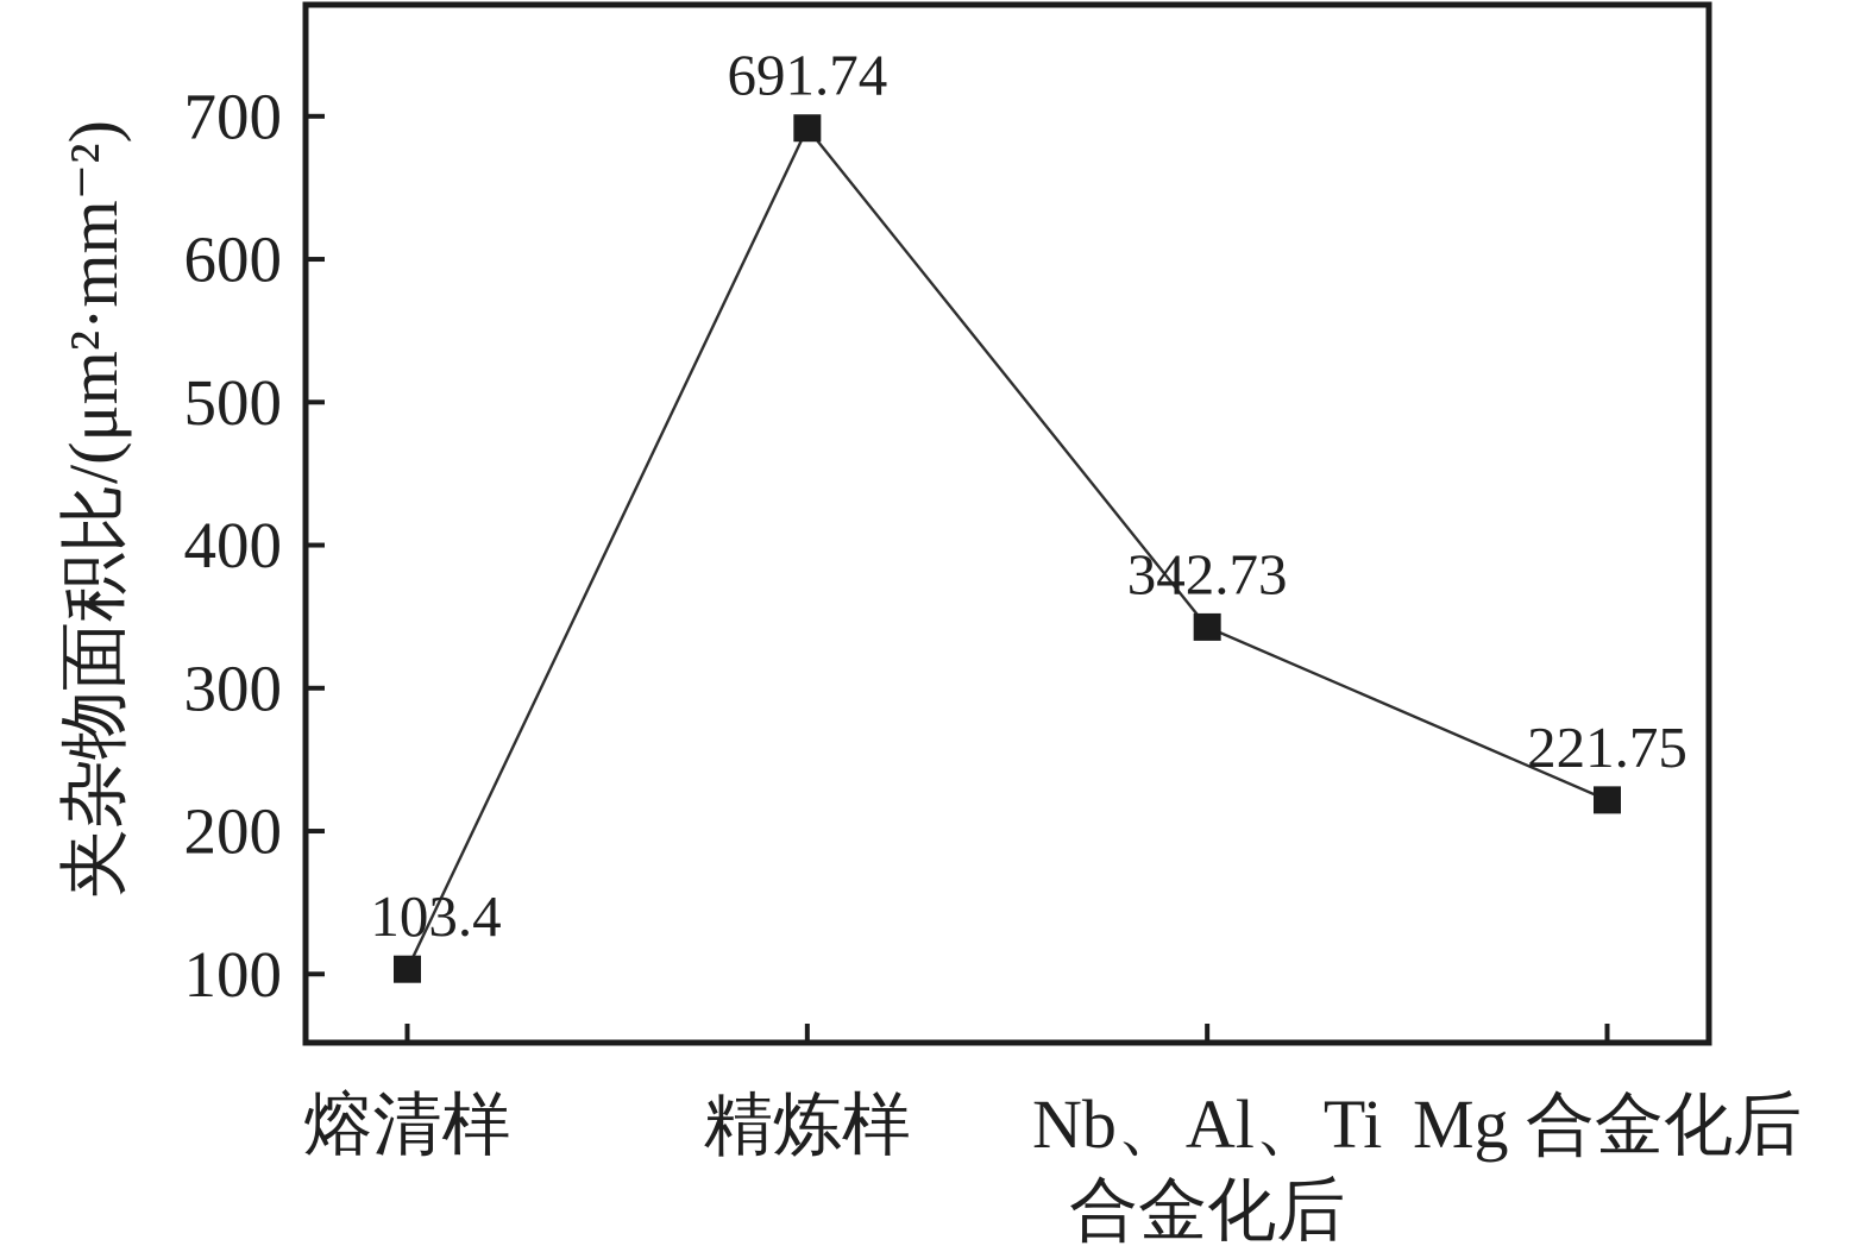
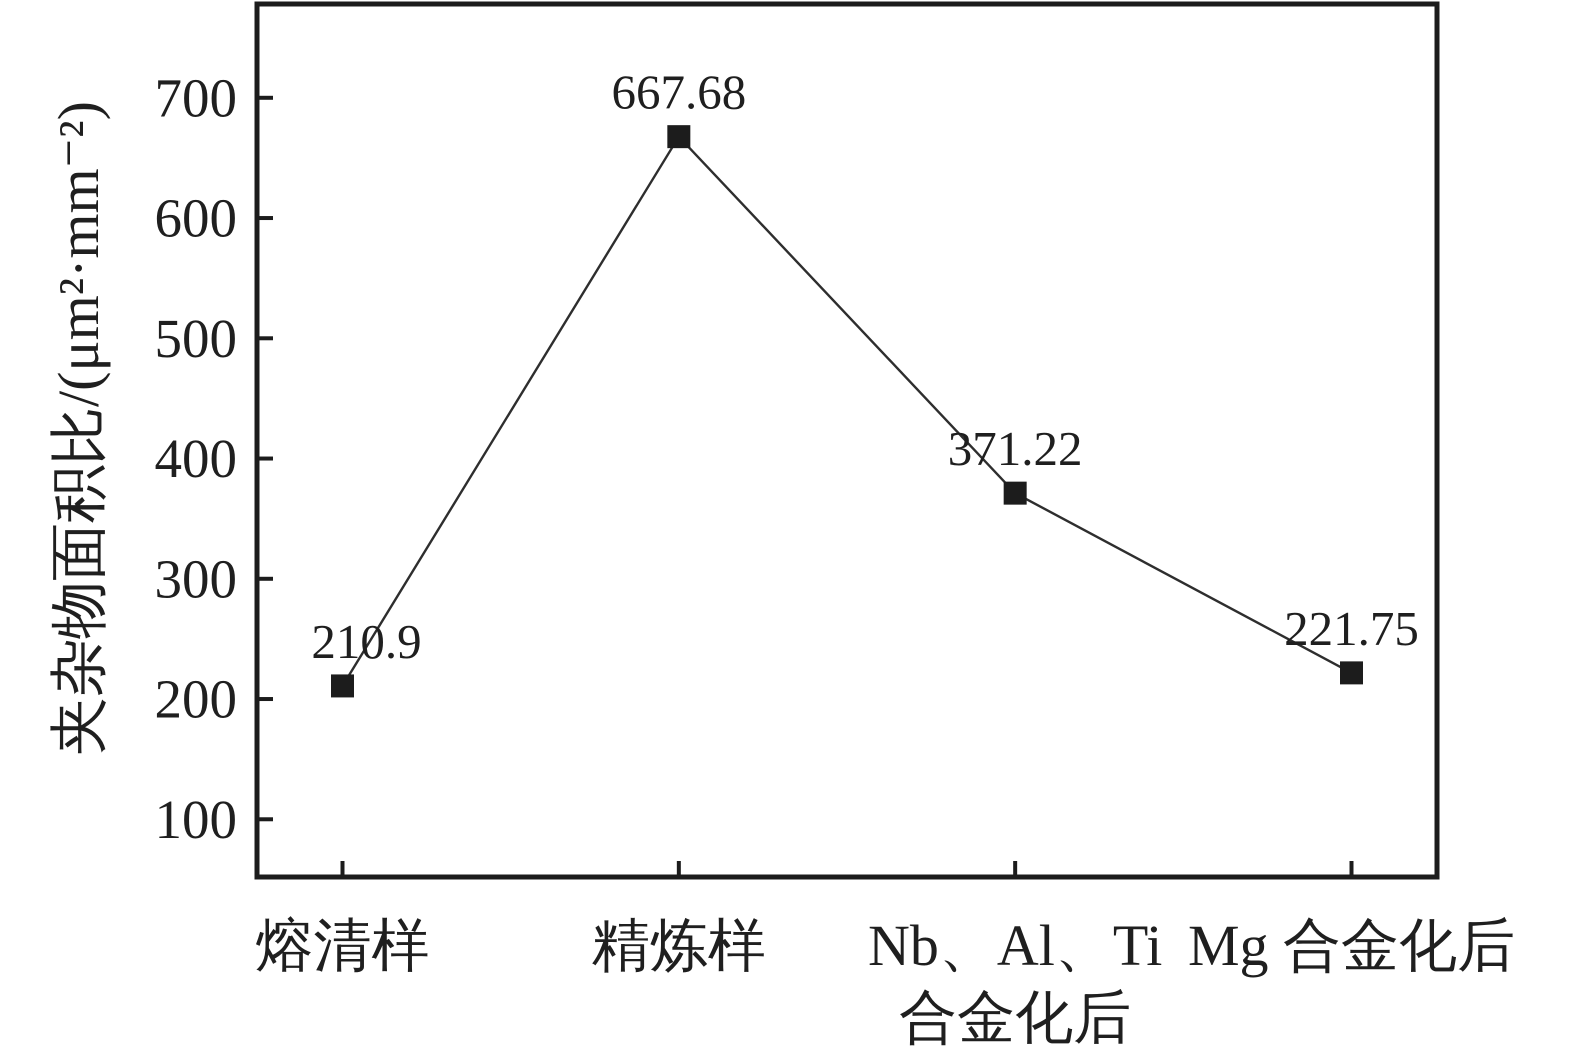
熔清样: 103.4 -> 210.9
精炼样: 691.74 -> 667.68
Nb、Al、Ti 合金化后: 342.73 -> 371.22
